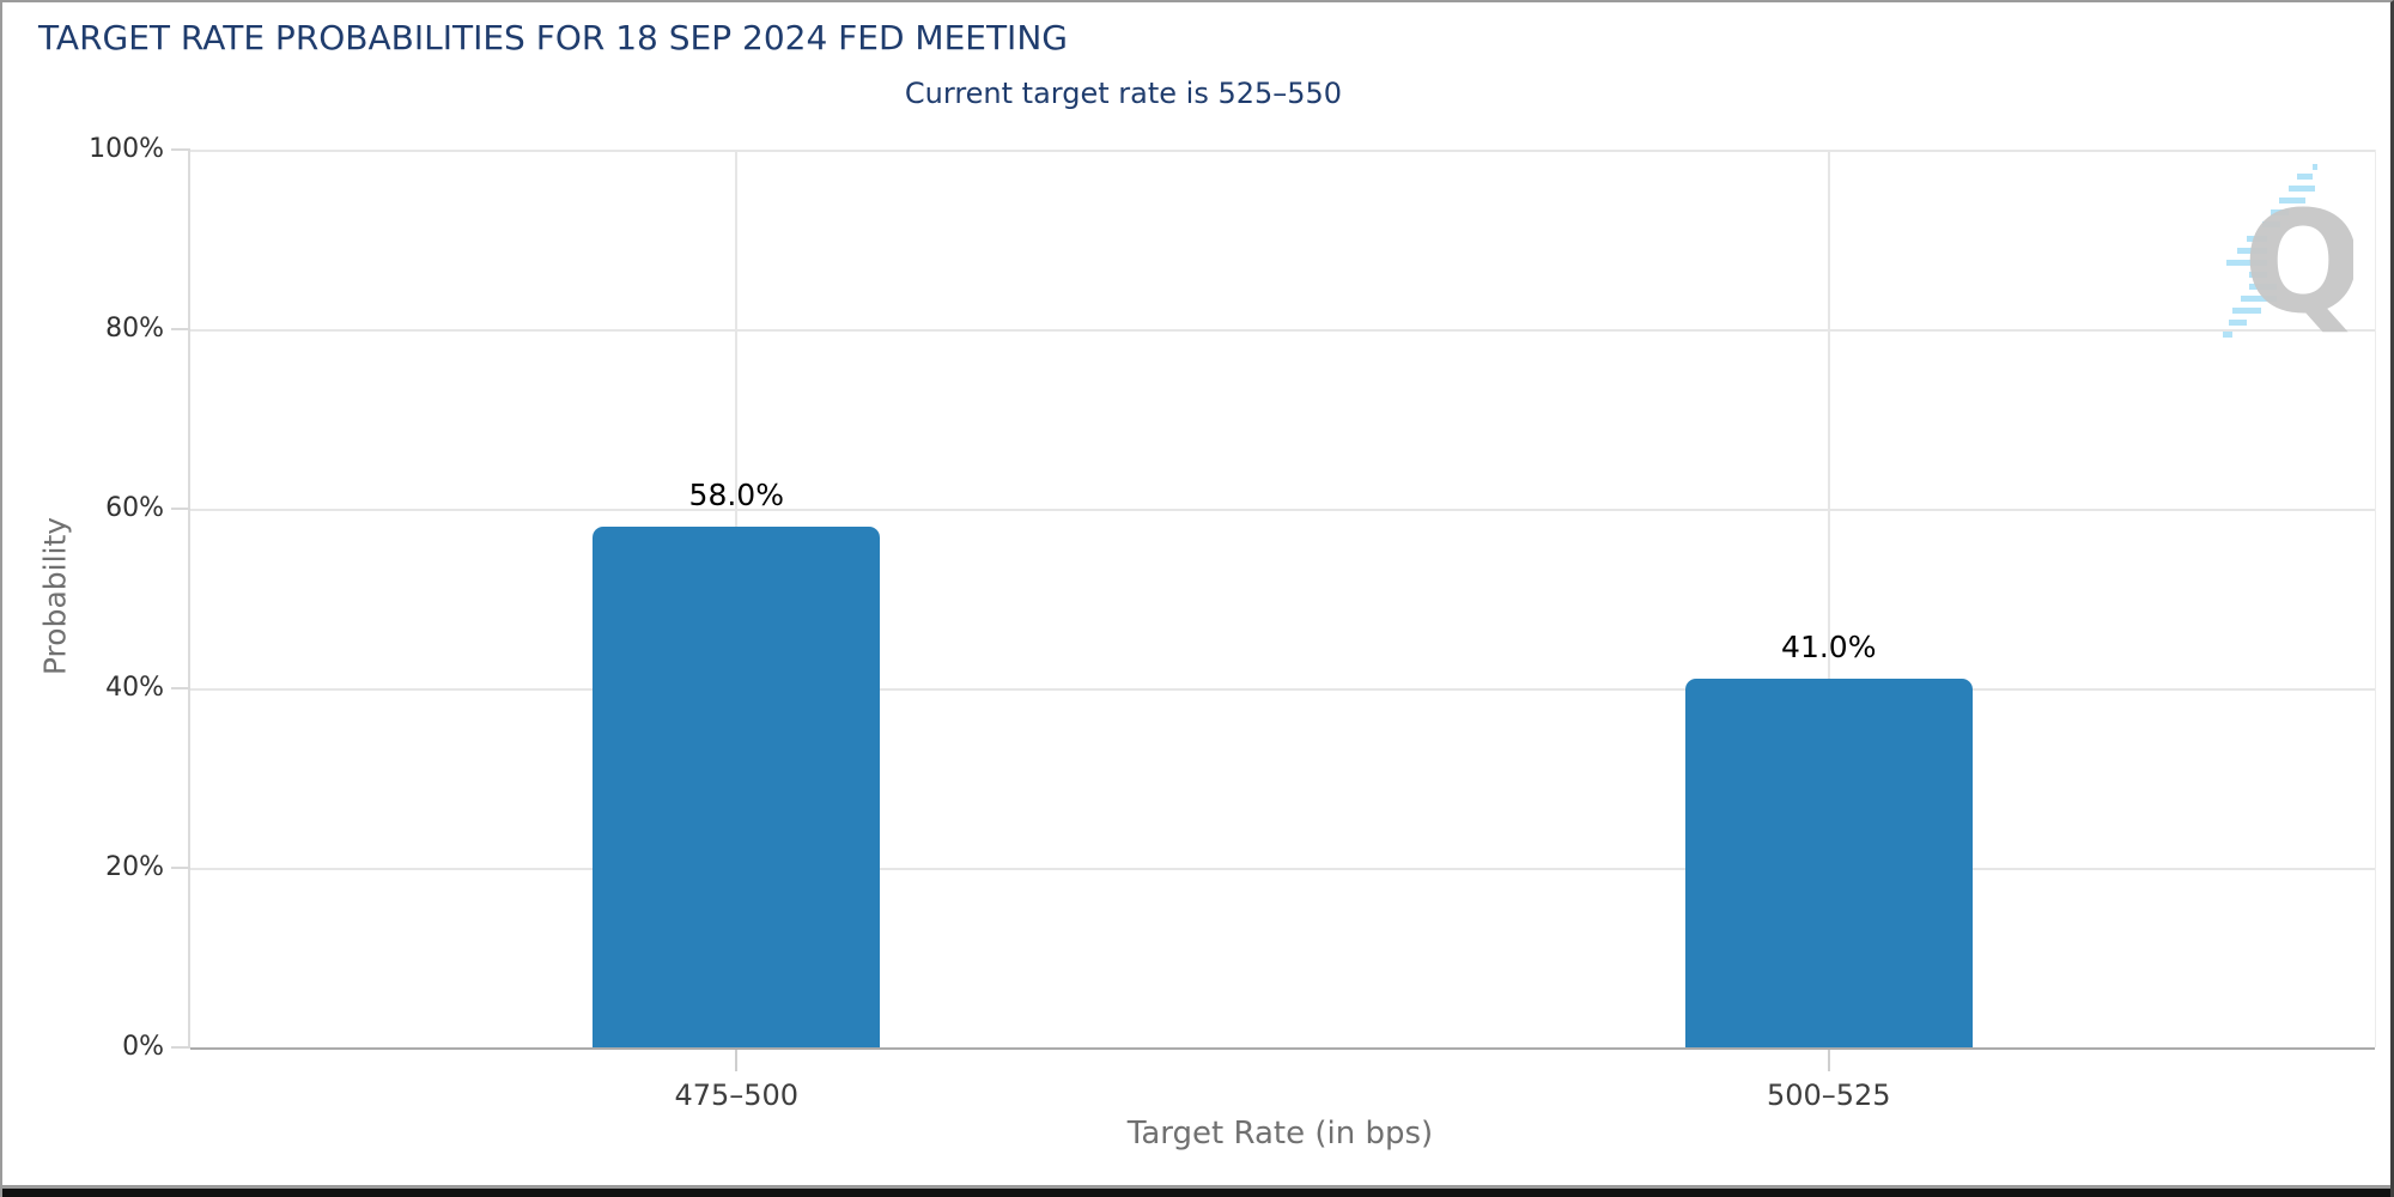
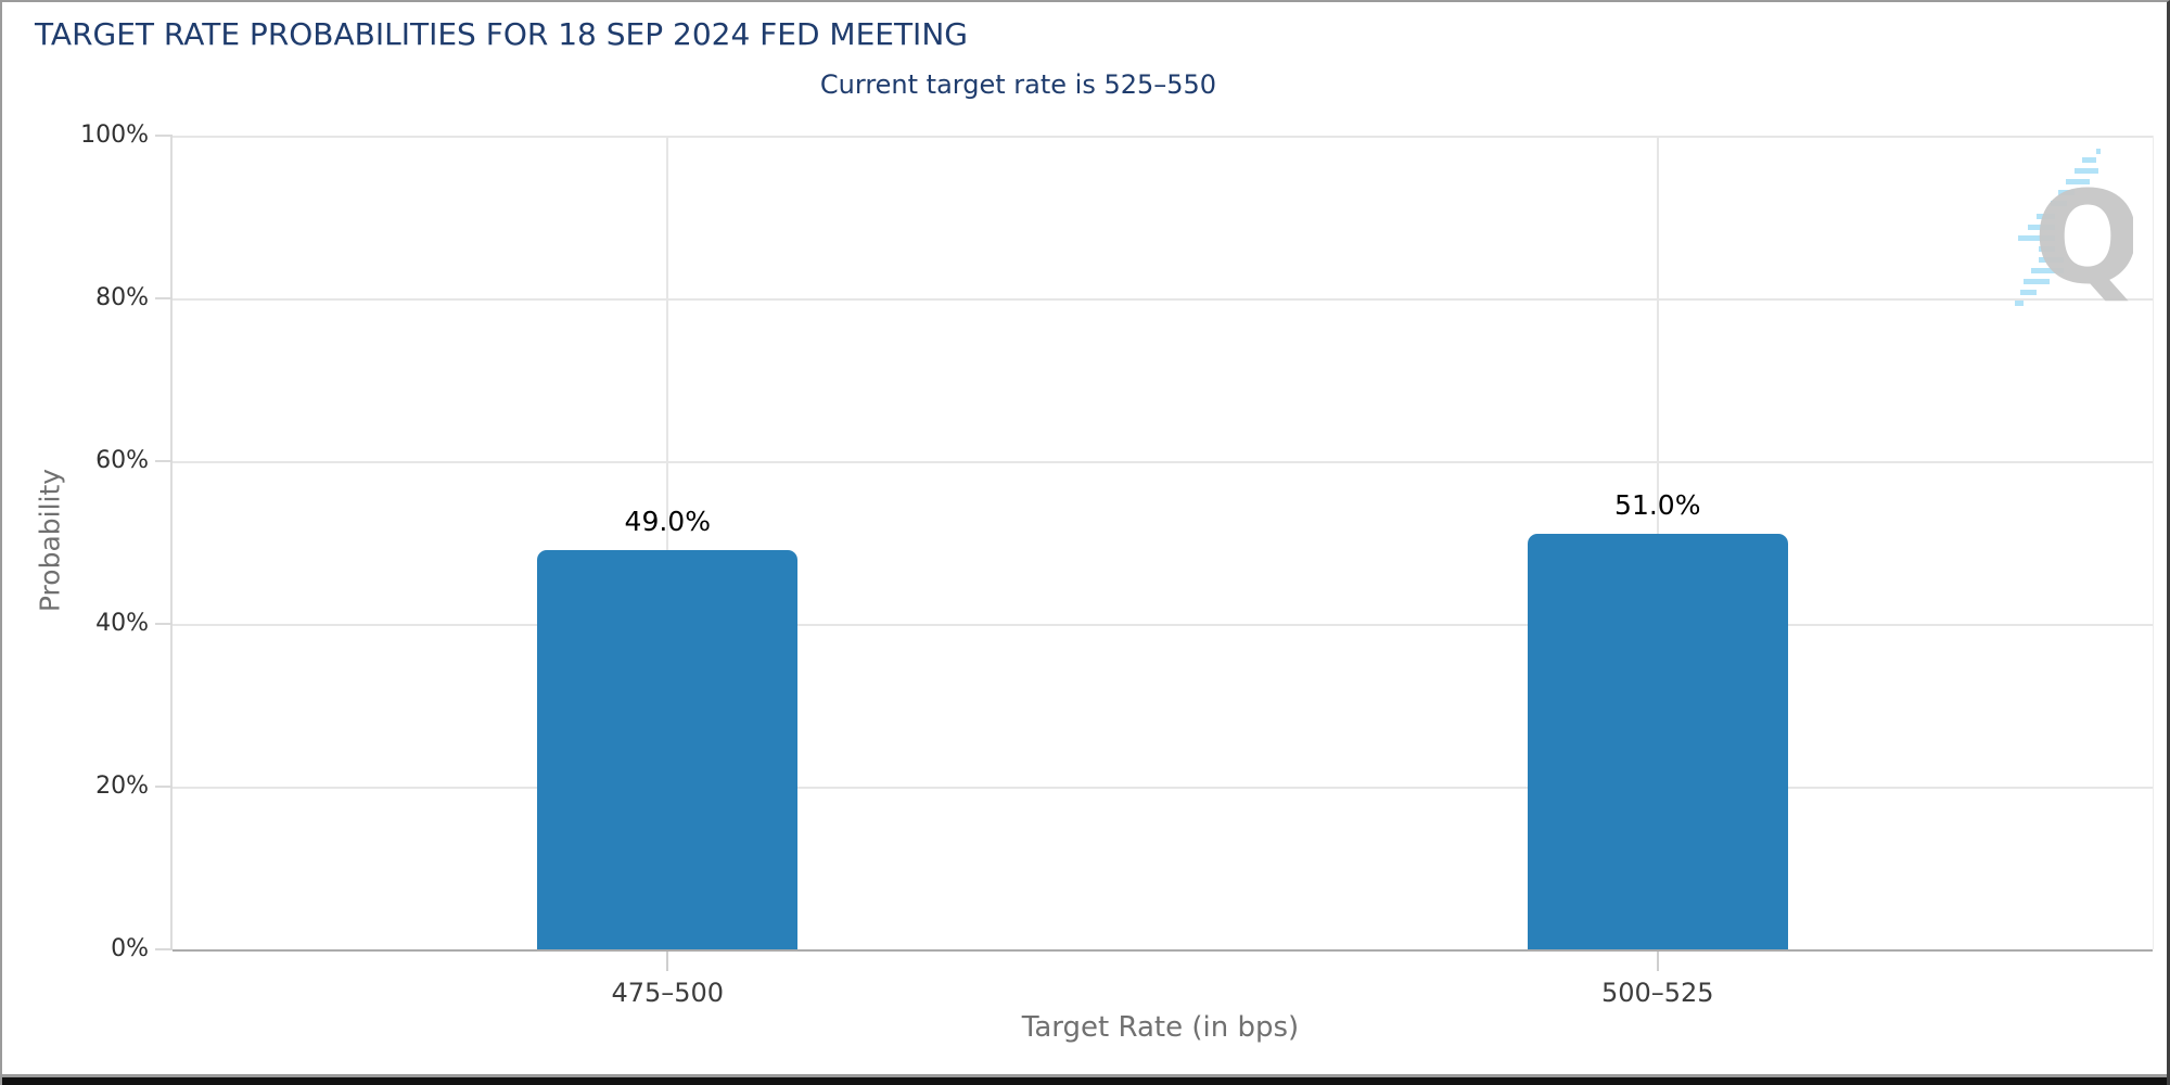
475–500: 58.0% -> 49.0%
500–525: 41.0% -> 51.0%
